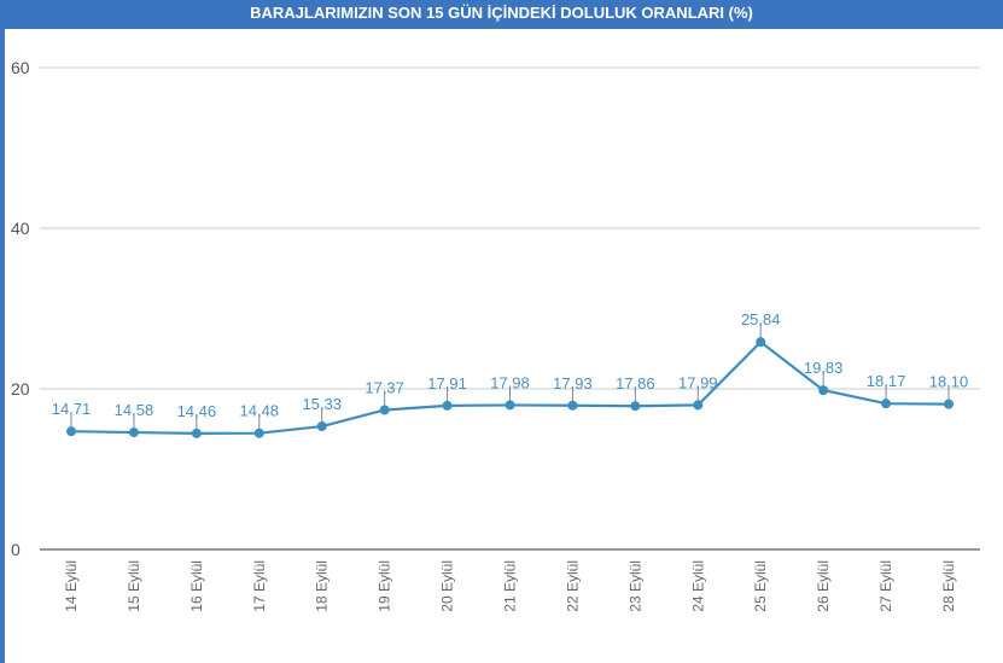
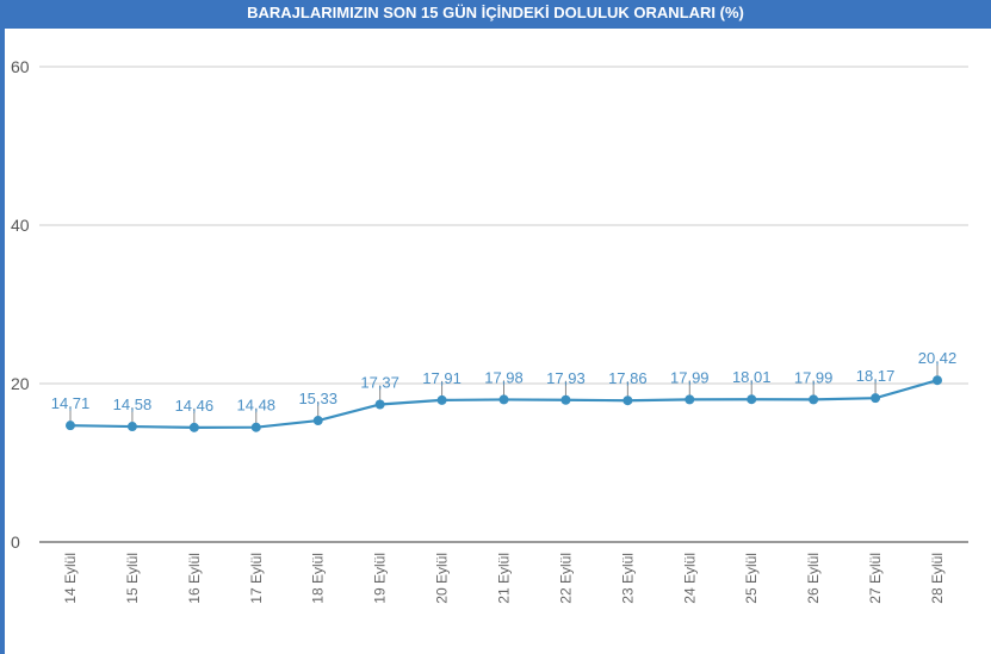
25 Eylül: 25,84 -> 18,01
26 Eylül: 19,83 -> 17,99
28 Eylül: 18,10 -> 20,42
